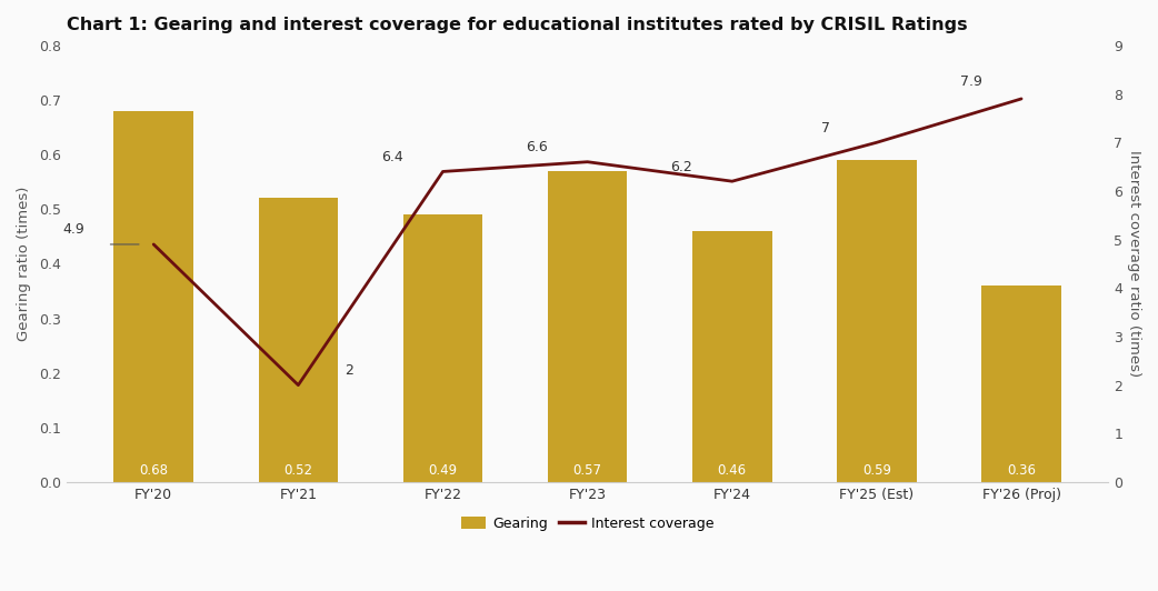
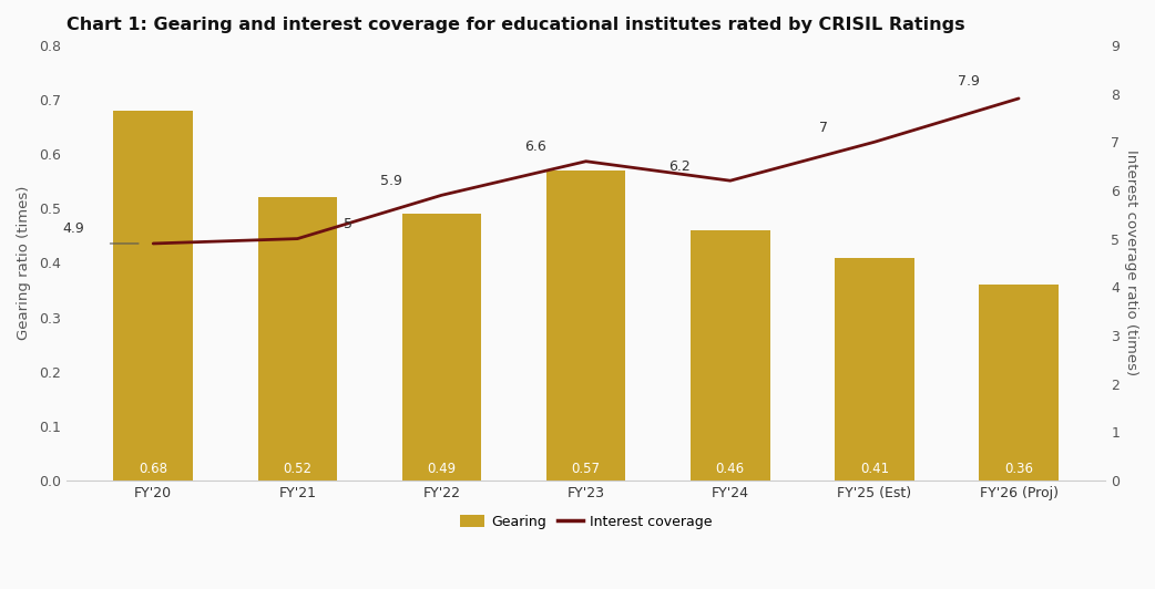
Interest coverage/FY'21: 2 -> 5
Interest coverage/FY'22: 6.4 -> 5.9
Gearing/FY'25 (Est): 0.59 -> 0.41
